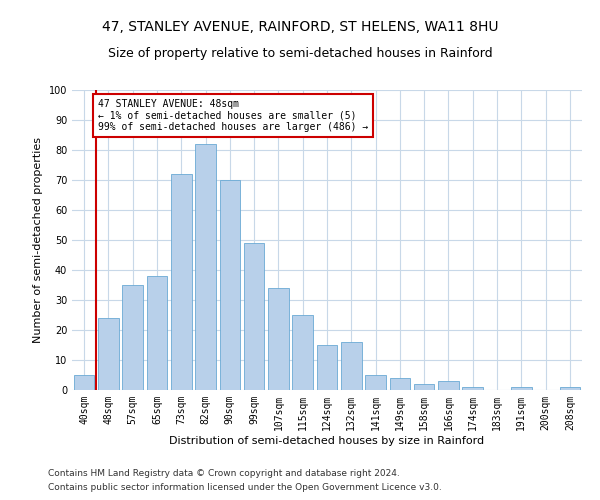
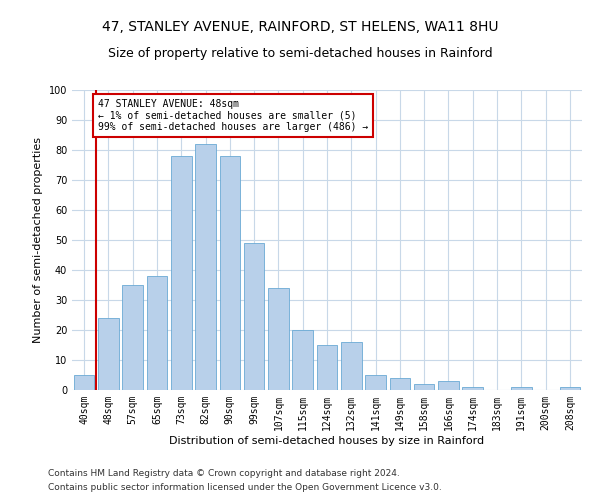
73sqm: 72 -> 78
90sqm: 70 -> 78
115sqm: 25 -> 20
